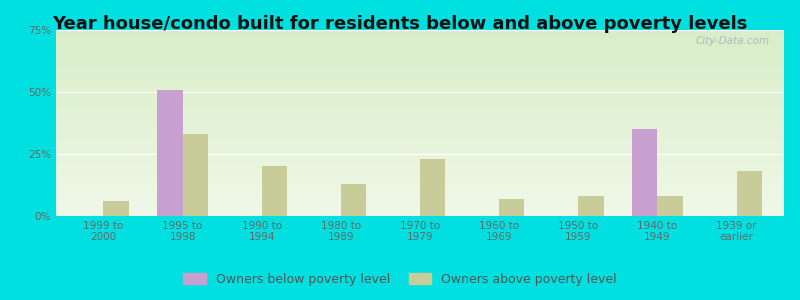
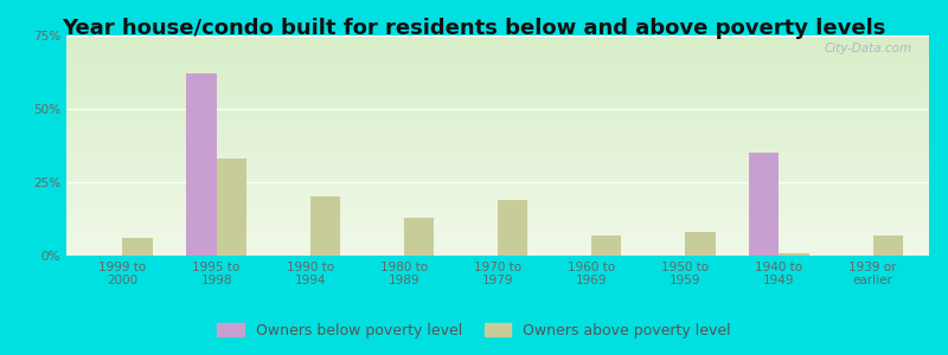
Owners below poverty level/1995 to 1998: 51% -> 62%
Owners above poverty level/1970 to 1979: 23% -> 19%
Owners above poverty level/1940 to 1949: 8% -> 1%
Owners above poverty level/1939 or earlier: 18% -> 7%
